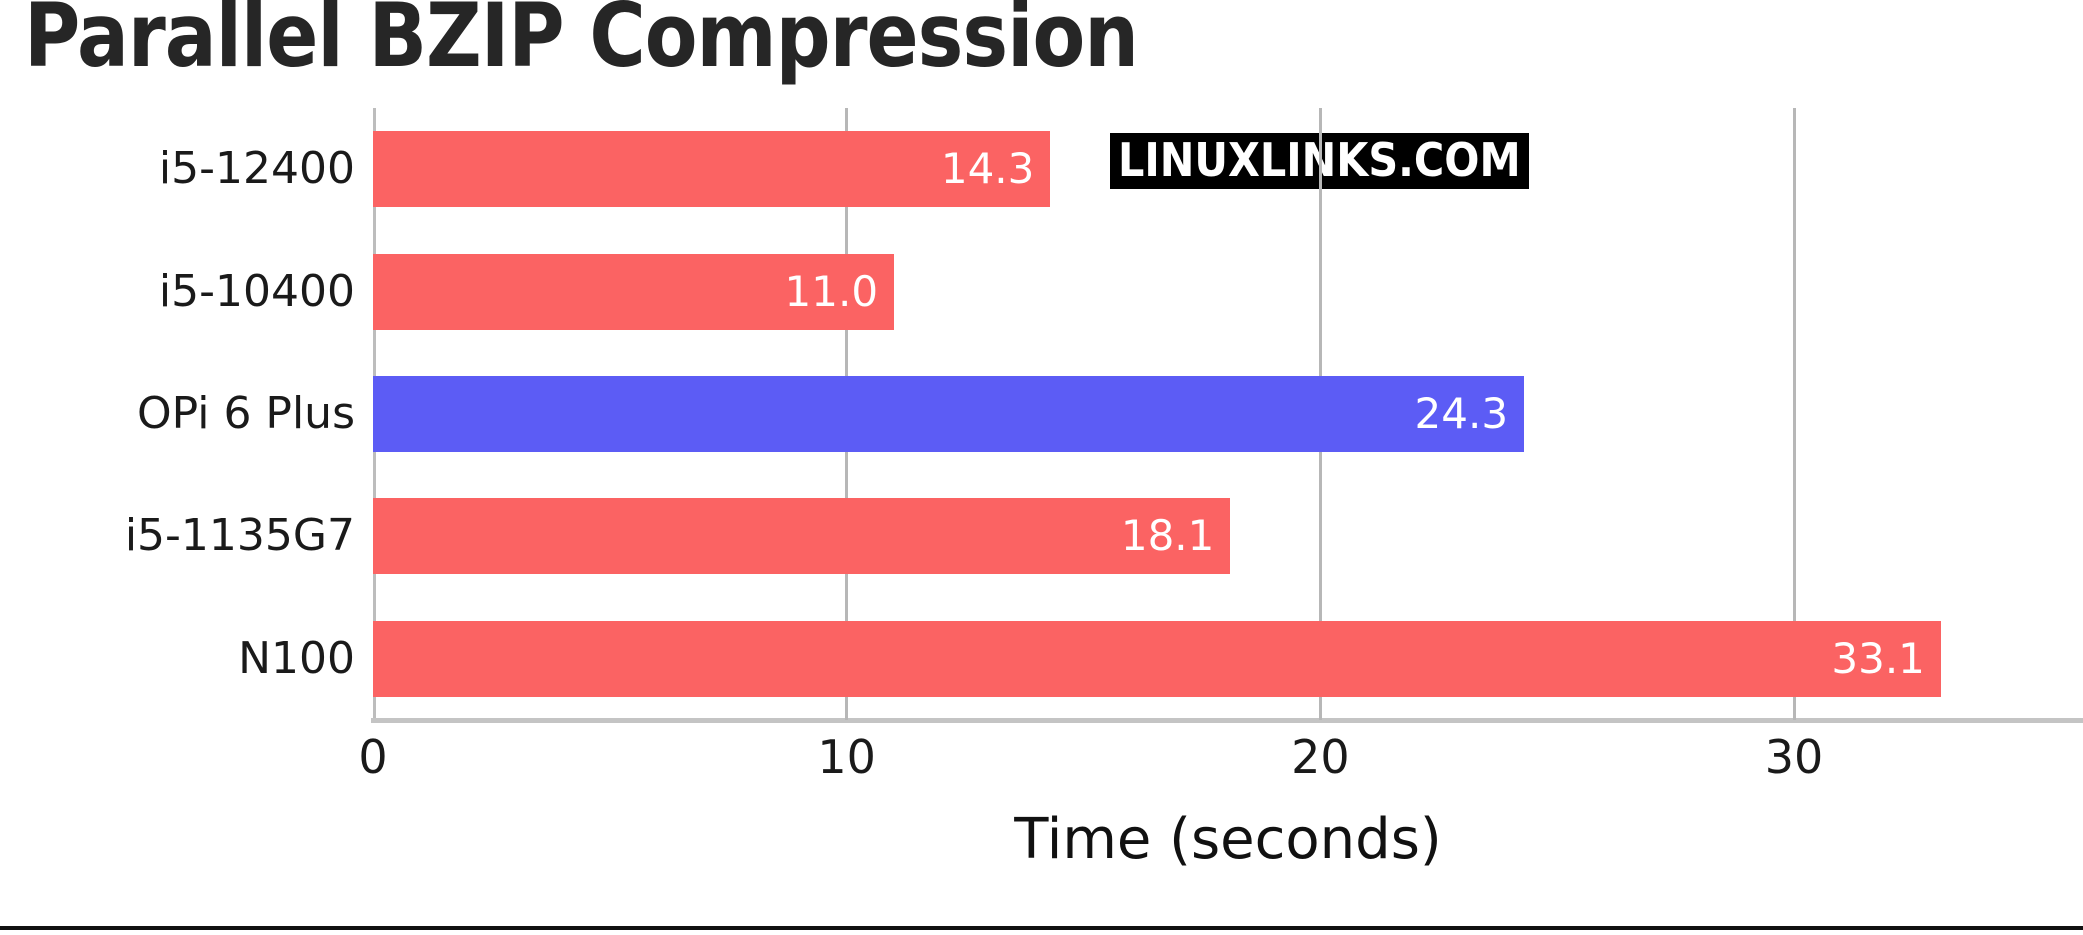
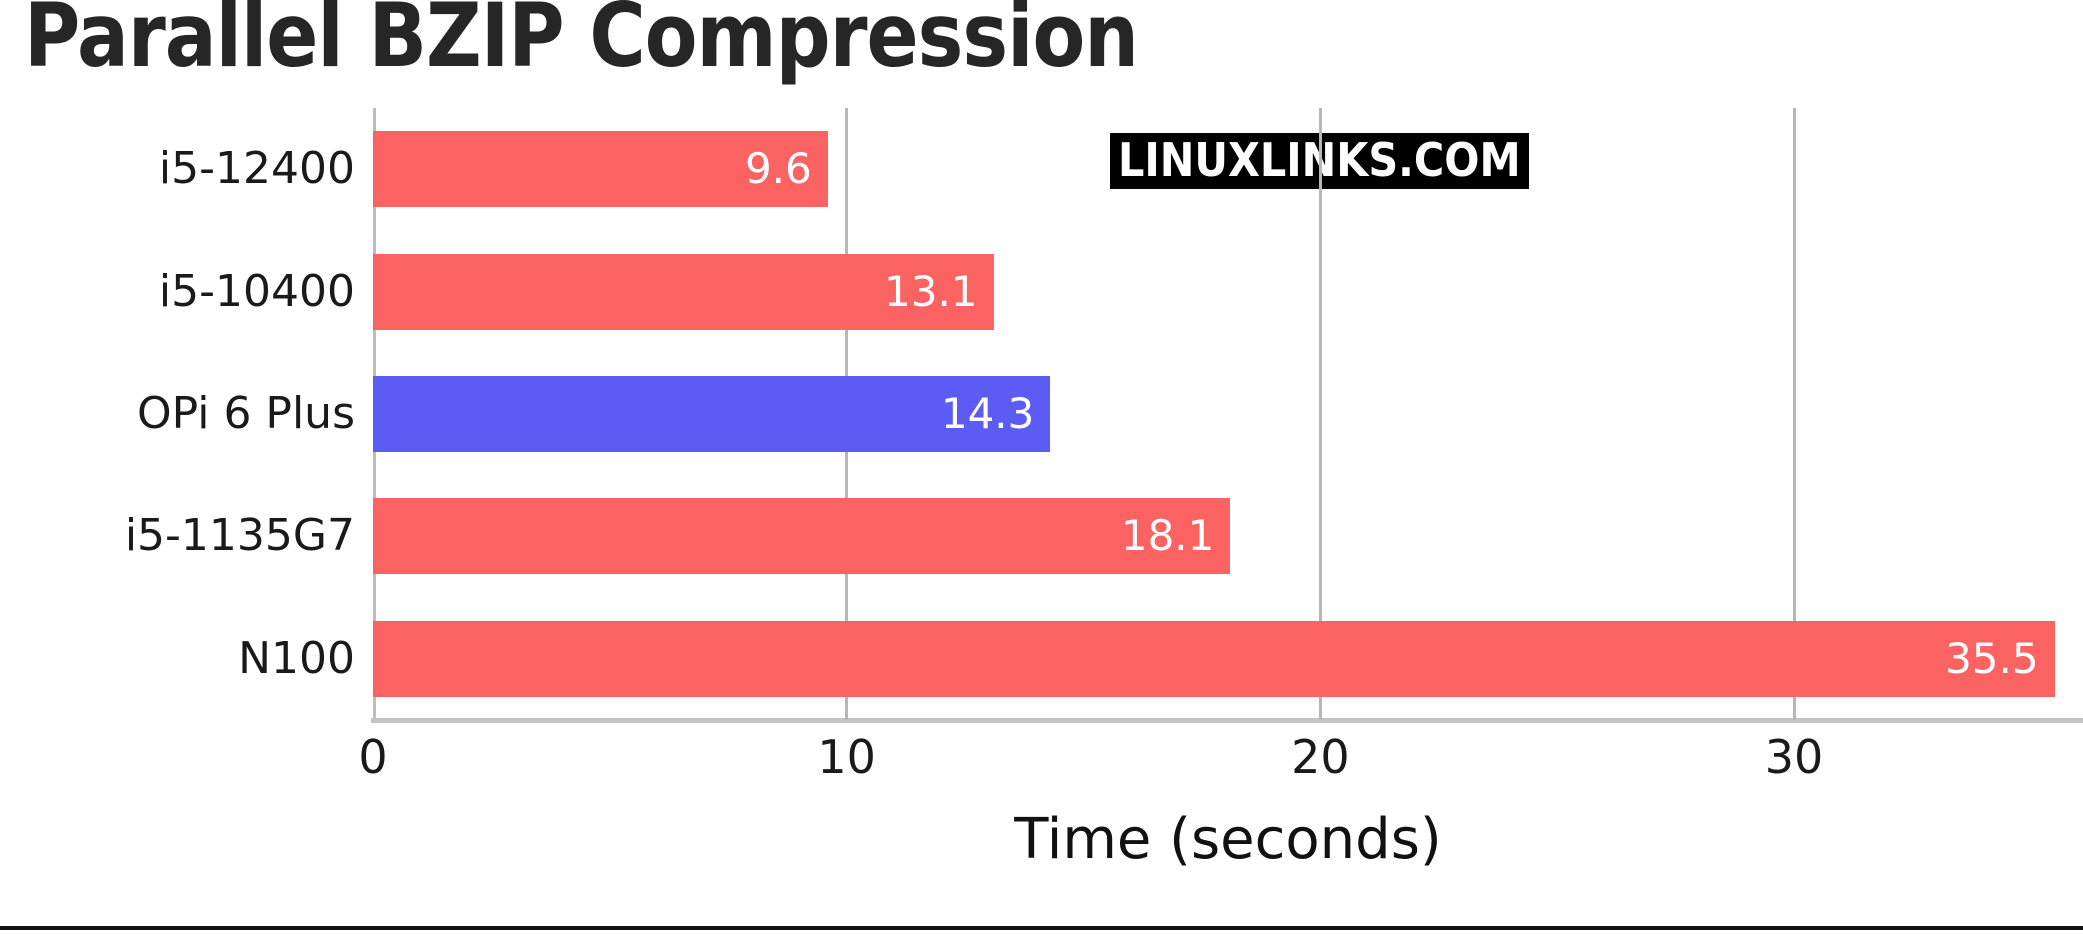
i5-12400: 14.3 -> 9.6
i5-10400: 11.0 -> 13.1
OPi 6 Plus: 24.3 -> 14.3
N100: 33.1 -> 35.5
